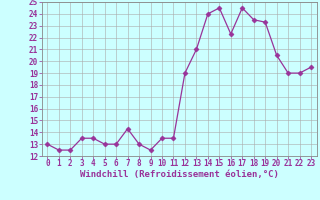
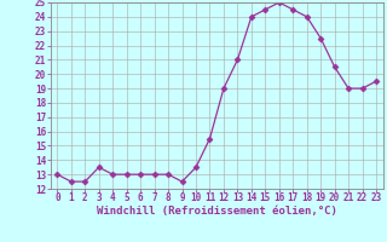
4: 13.5 -> 13.0
7: 14.3 -> 13.0
11: 13.5 -> 15.5
16: 22.3 -> 25.0
18: 23.5 -> 24.0
19: 23.3 -> 22.5
